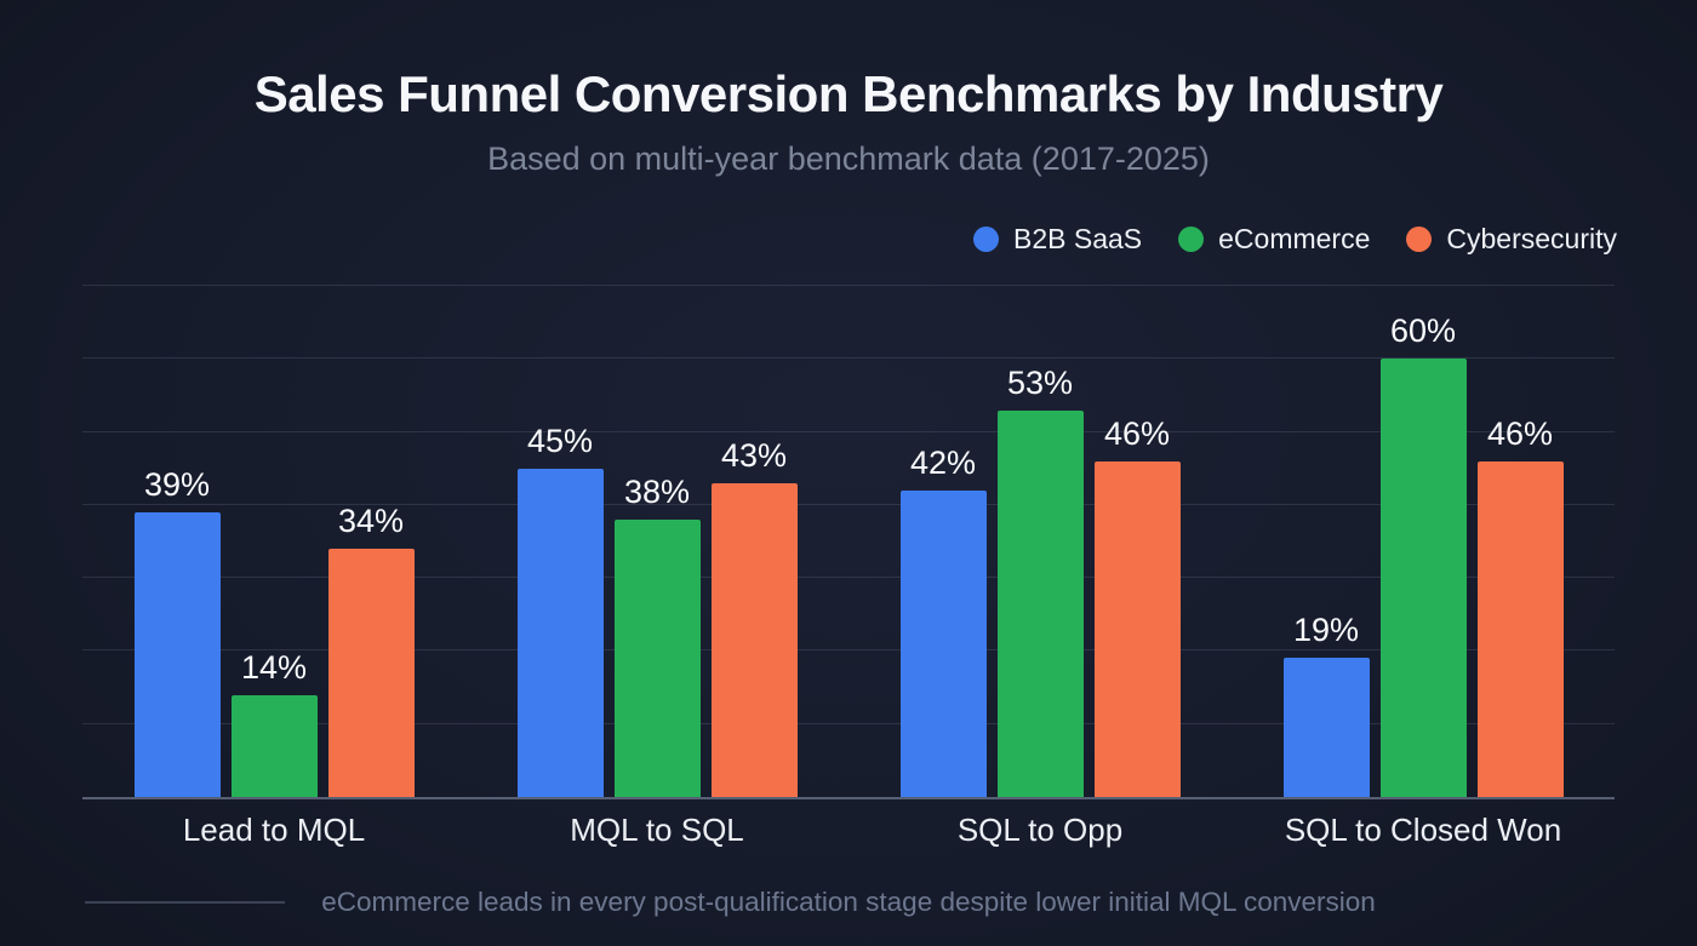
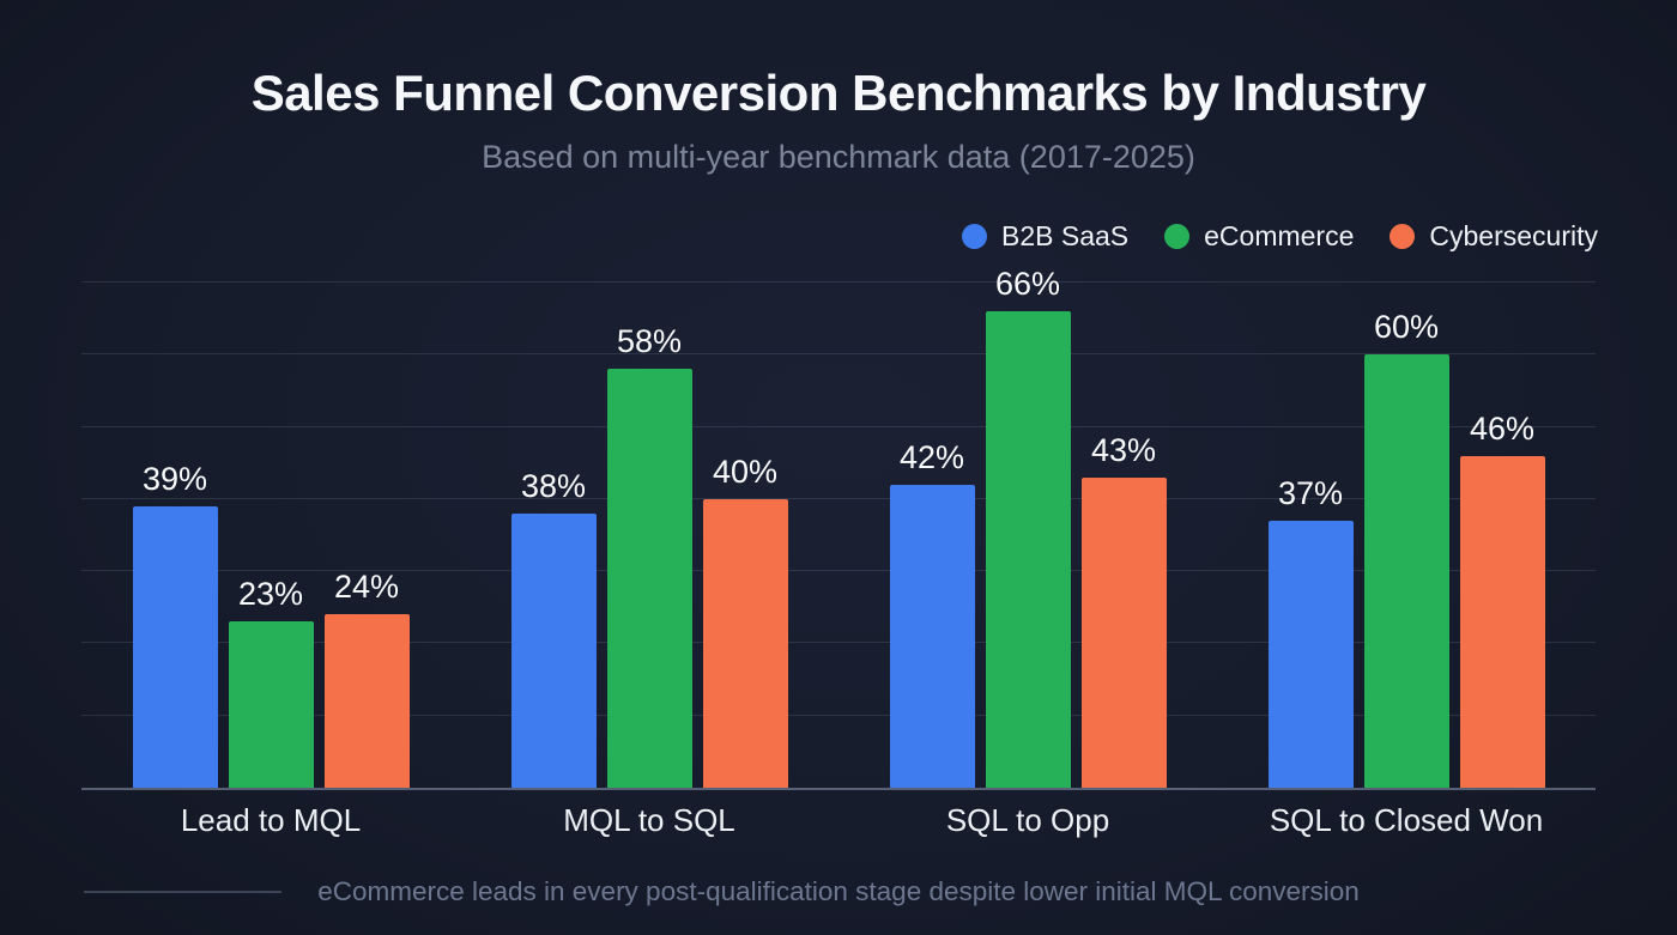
eCommerce/Lead to MQL: 14% -> 23%
Cybersecurity/Lead to MQL: 34% -> 24%
B2B SaaS/MQL to SQL: 45% -> 38%
eCommerce/MQL to SQL: 38% -> 58%
Cybersecurity/MQL to SQL: 43% -> 40%
eCommerce/SQL to Opp: 53% -> 66%
Cybersecurity/SQL to Opp: 46% -> 43%
B2B SaaS/SQL to Closed Won: 19% -> 37%
